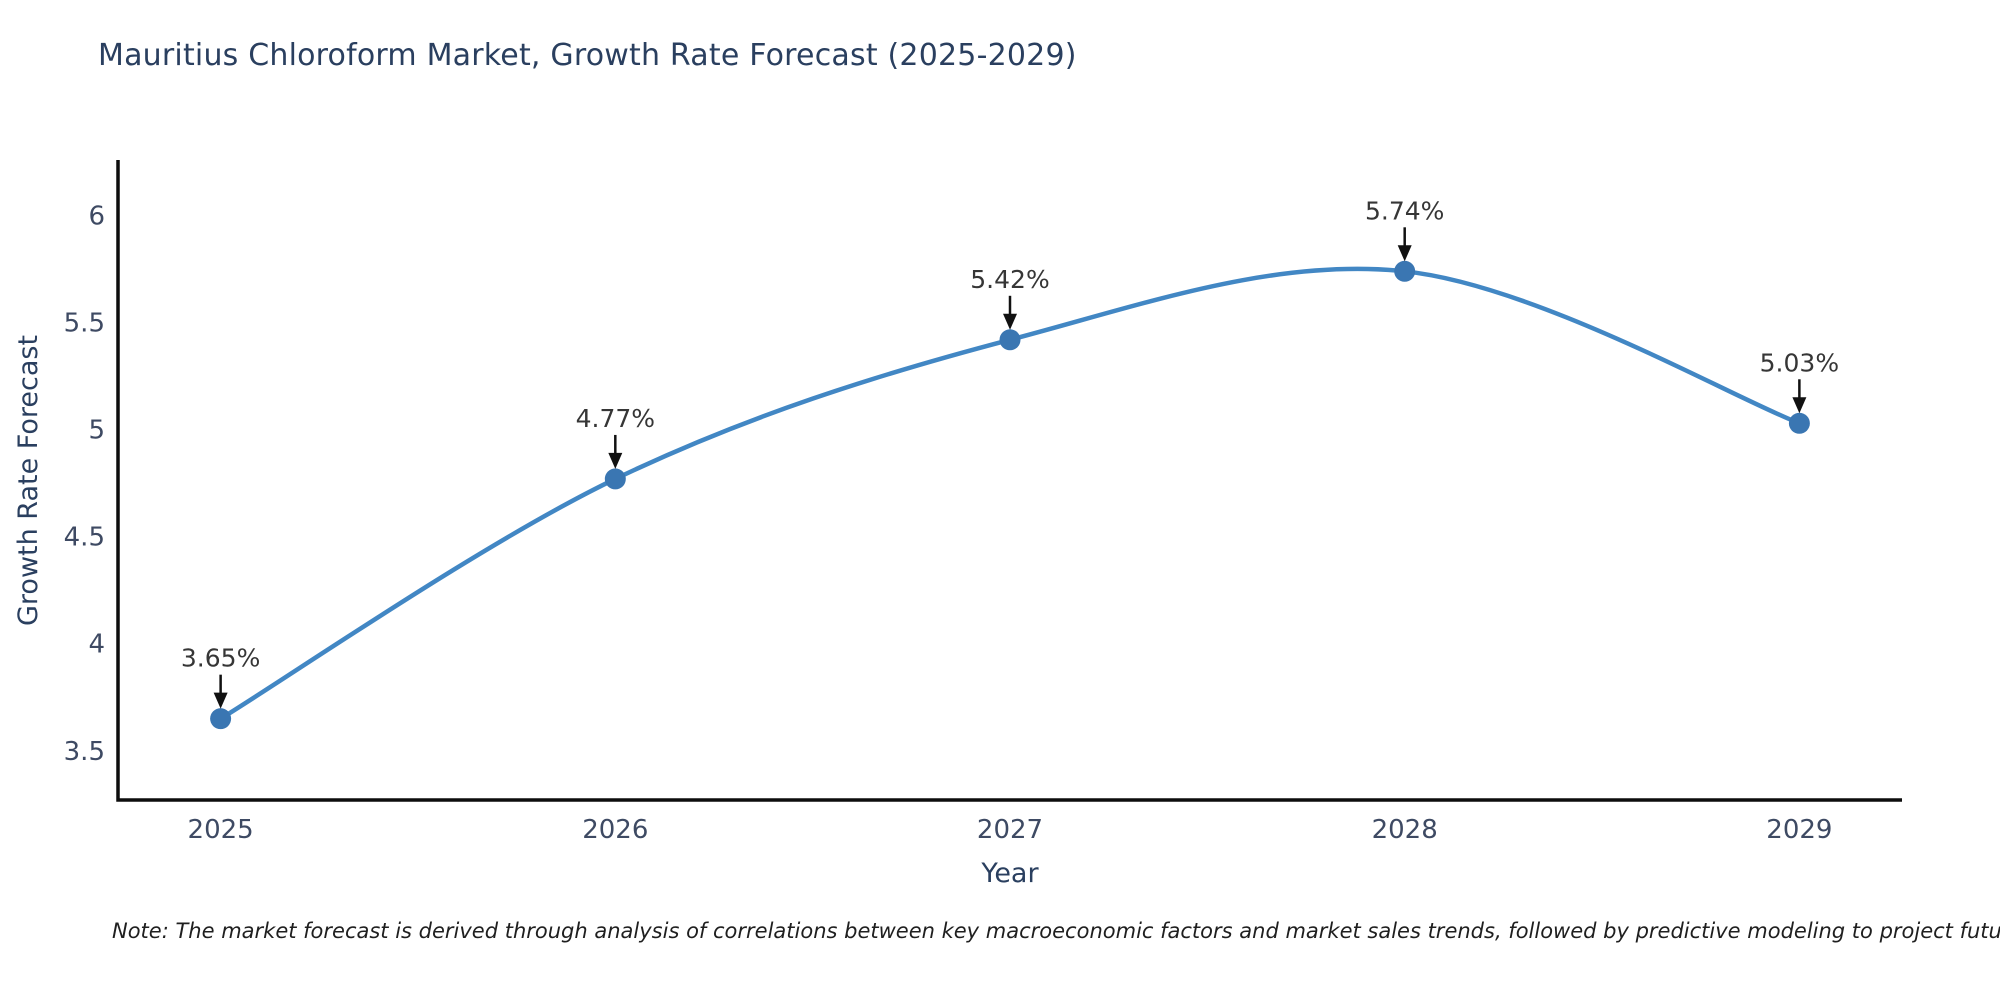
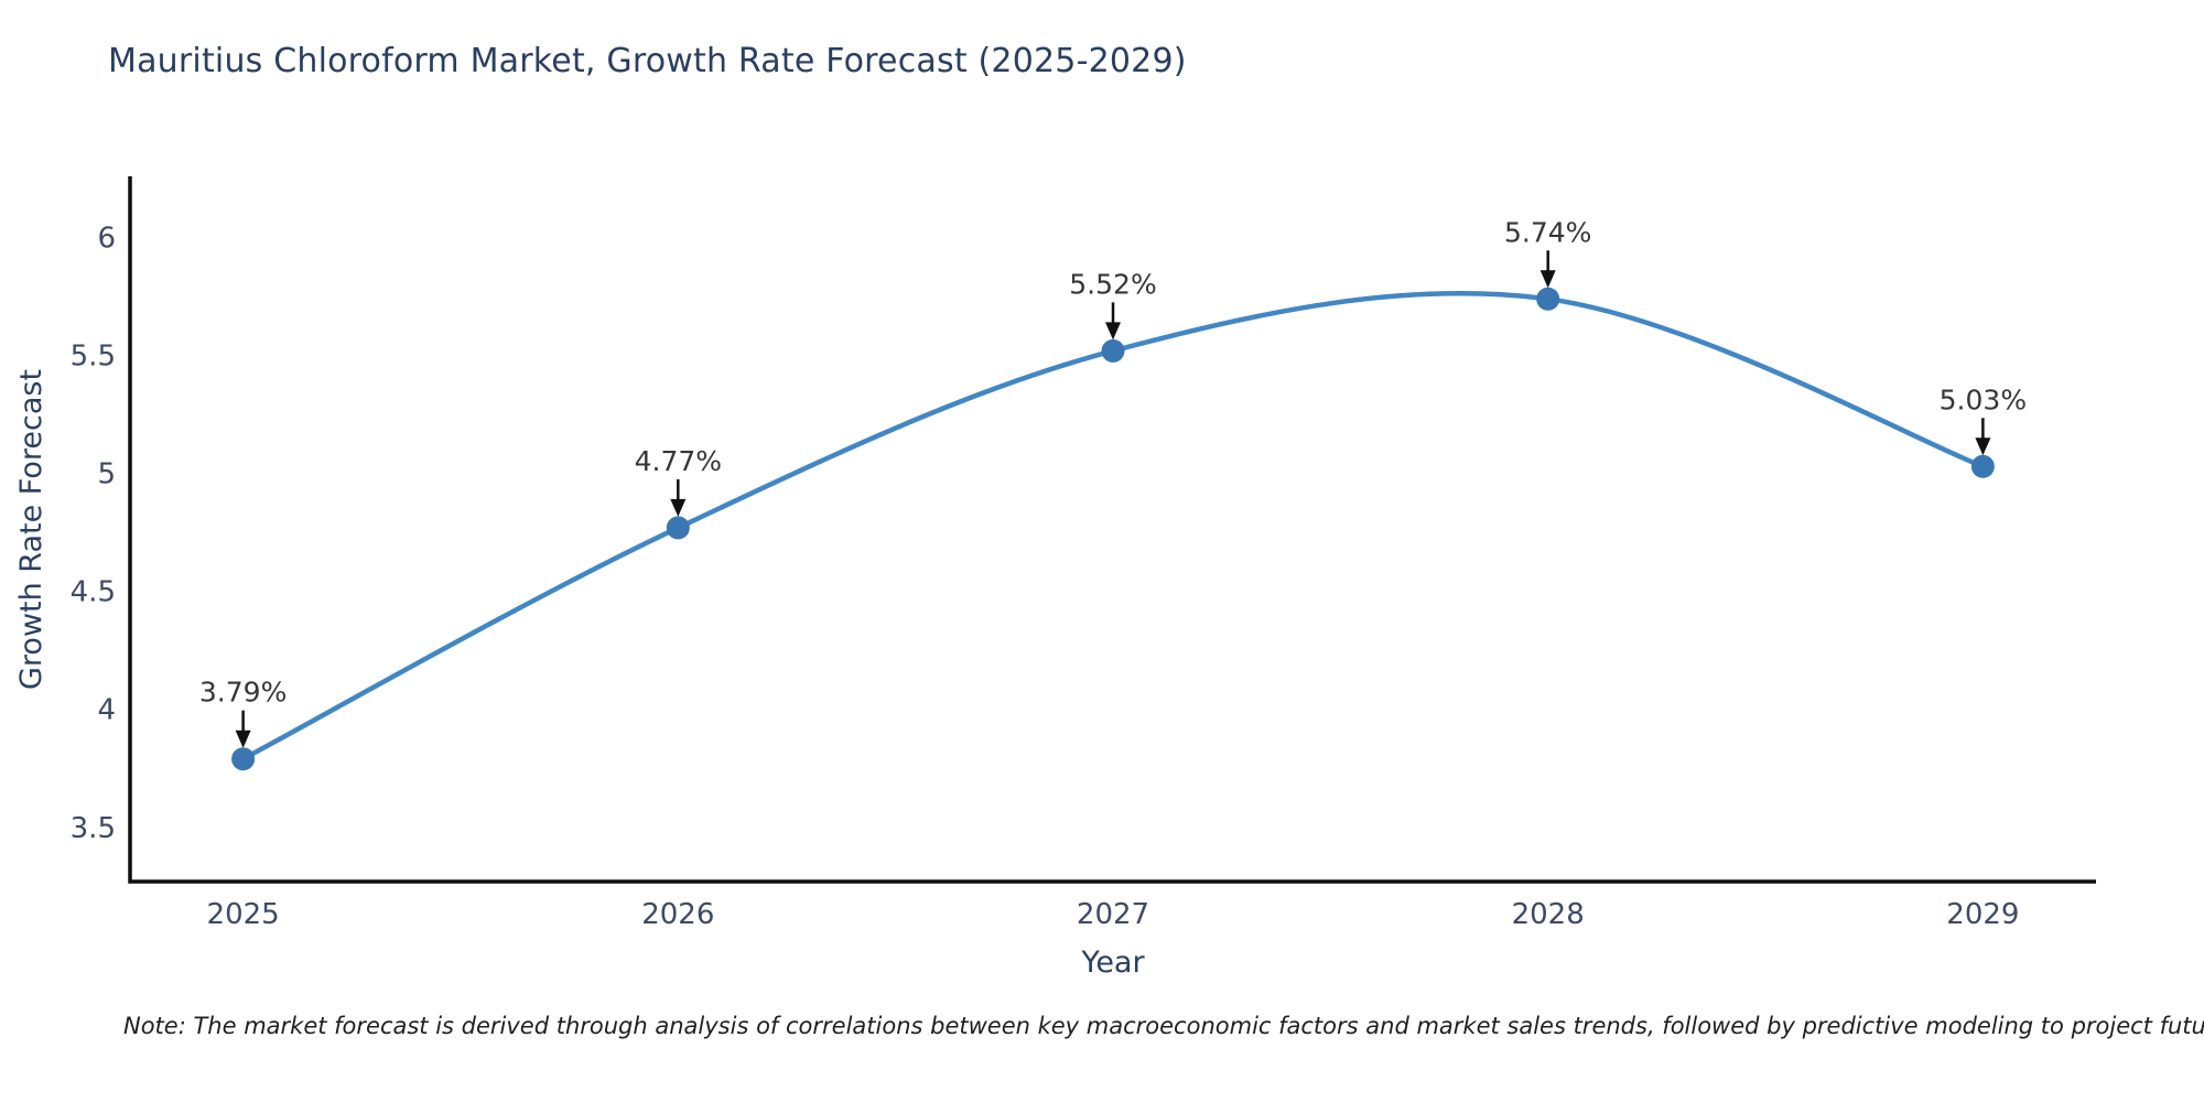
2025: 3.65% -> 3.79%
2027: 5.42% -> 5.52%
